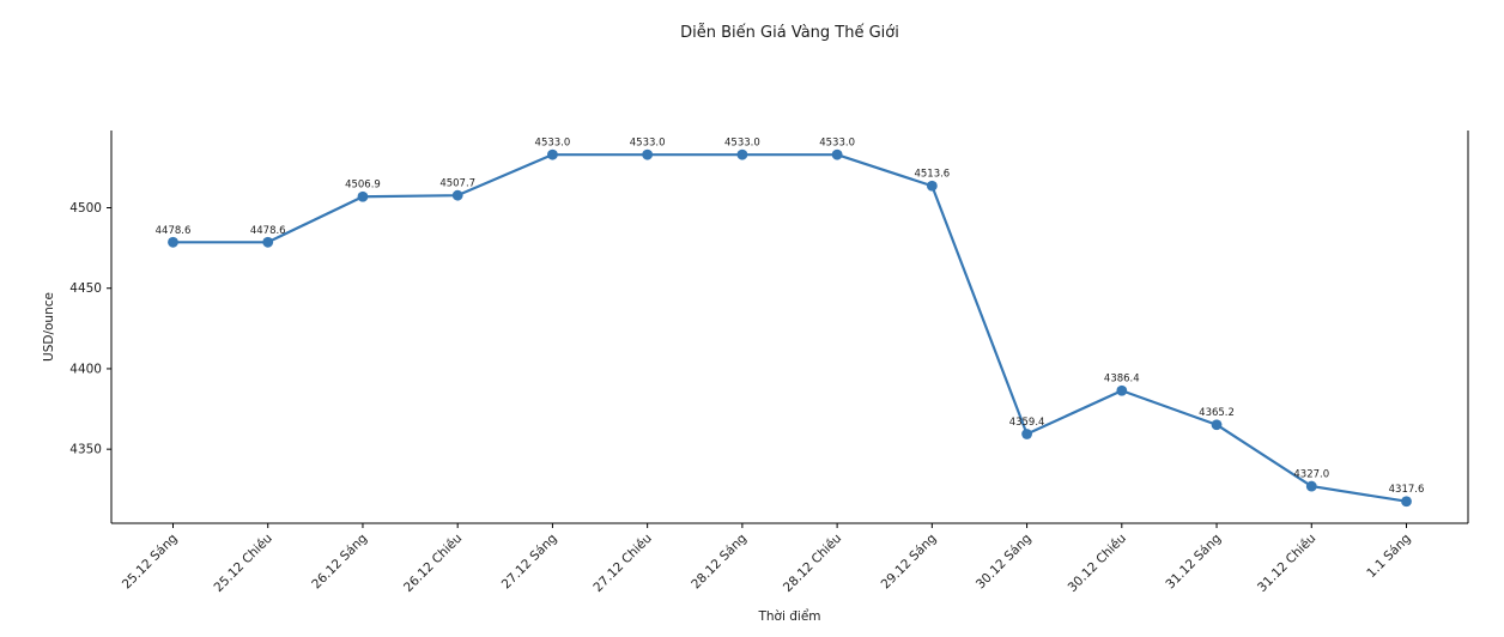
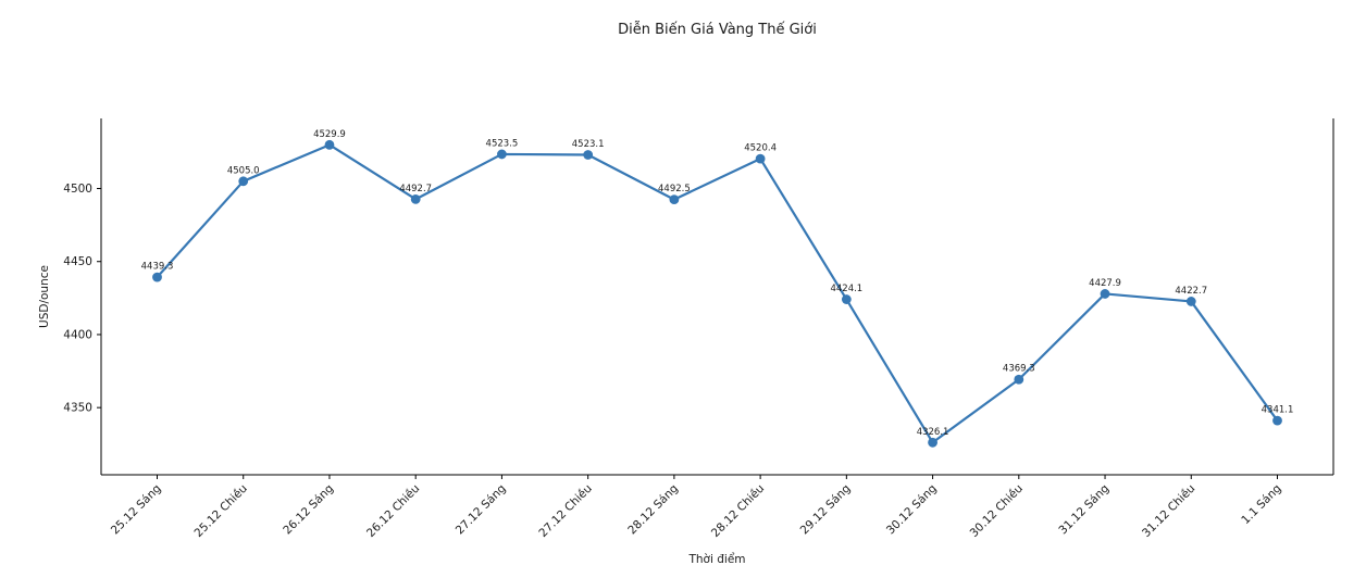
25.12 Sáng: 4478.6 -> 4439.3
25.12 Chiều: 4478.6 -> 4505.0
26.12 Sáng: 4506.9 -> 4529.9
26.12 Chiều: 4507.7 -> 4492.7
27.12 Sáng: 4533.0 -> 4523.5
27.12 Chiều: 4533.0 -> 4523.1
28.12 Sáng: 4533.0 -> 4492.5
28.12 Chiều: 4533.0 -> 4520.4
29.12 Sáng: 4513.6 -> 4424.1
30.12 Sáng: 4359.4 -> 4326.1
30.12 Chiều: 4386.4 -> 4369.3
31.12 Sáng: 4365.2 -> 4427.9
31.12 Chiều: 4327.0 -> 4422.7
1.1 Sáng: 4317.6 -> 4341.1
